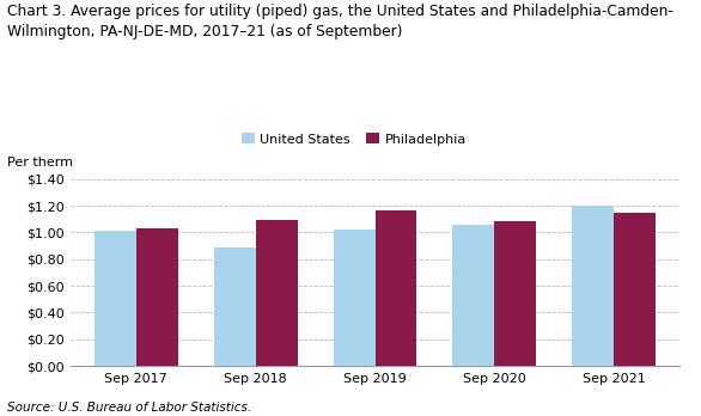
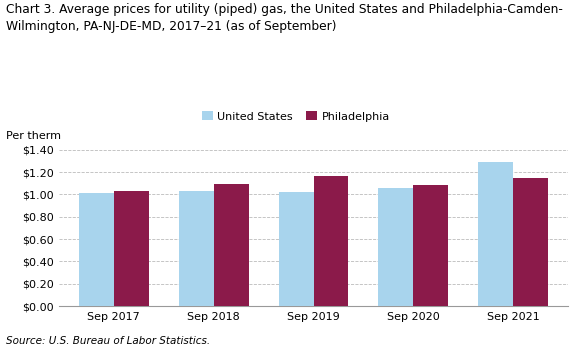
United States/Sep 2018: $0.89 -> $1.03
United States/Sep 2021: $1.20 -> $1.29
